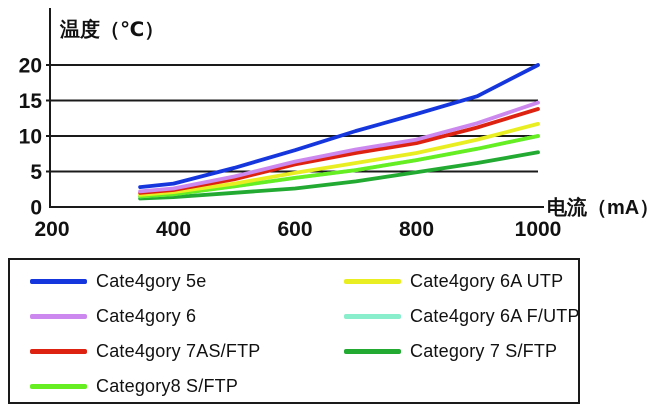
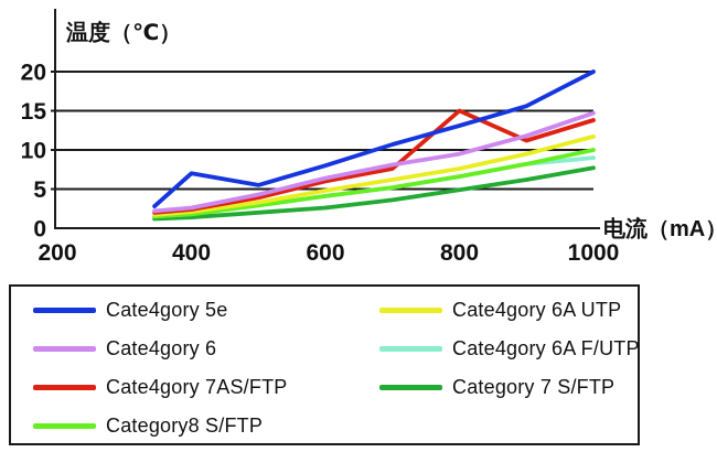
Cate4gory 5e/400: 3 -> 7
Cate4gory 7AS/FTP/800: 9 -> 15
Cate4gory 6A F/UTP/1000: 10 -> 9
